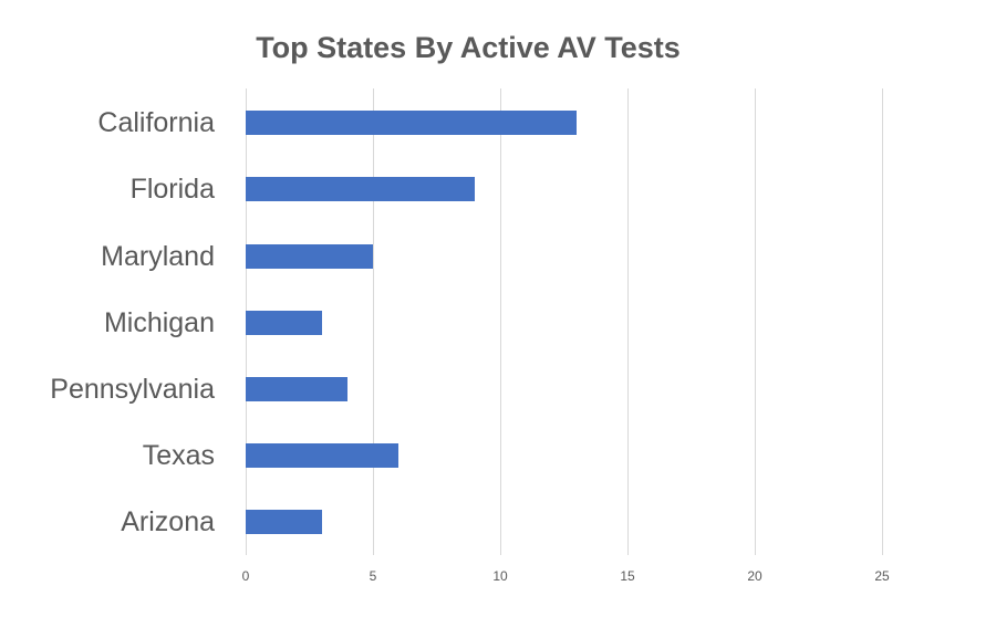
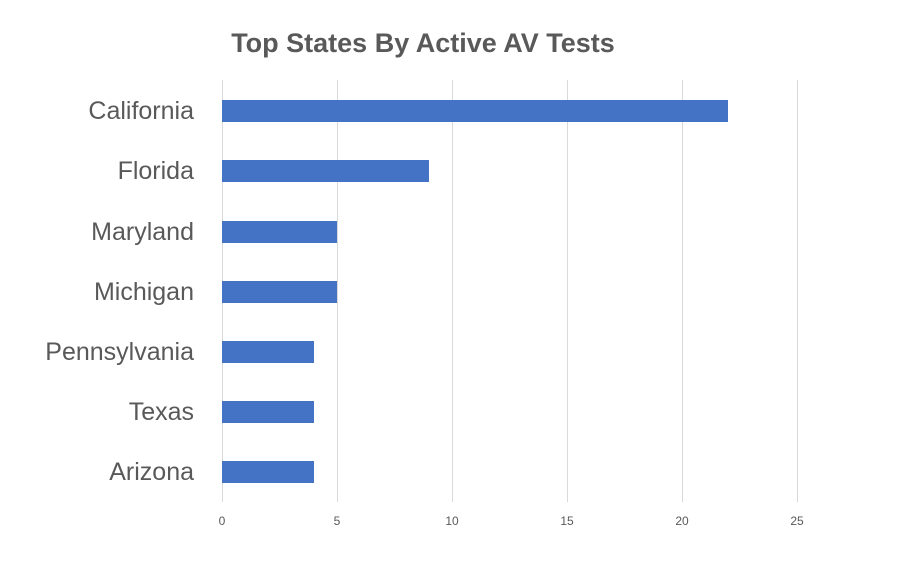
California: 13 -> 22
Michigan: 3 -> 5
Texas: 6 -> 4
Arizona: 3 -> 4
